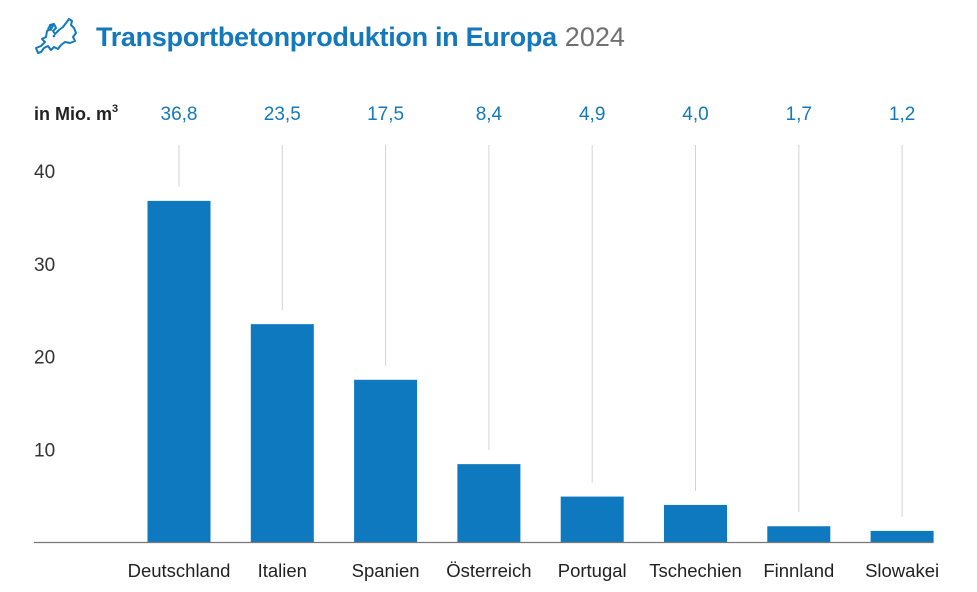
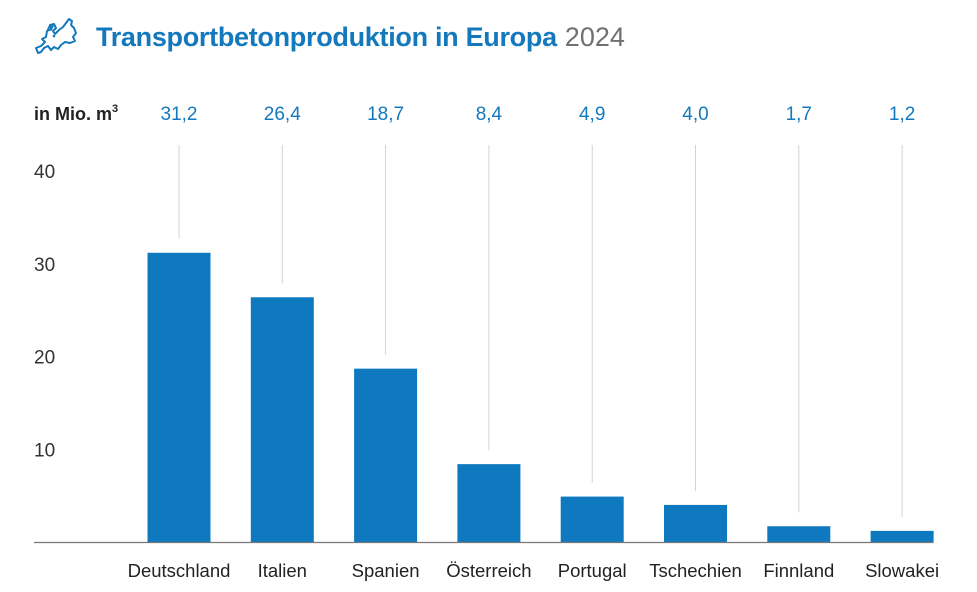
Deutschland: 36,8 -> 31,2
Italien: 23,5 -> 26,4
Spanien: 17,5 -> 18,7
